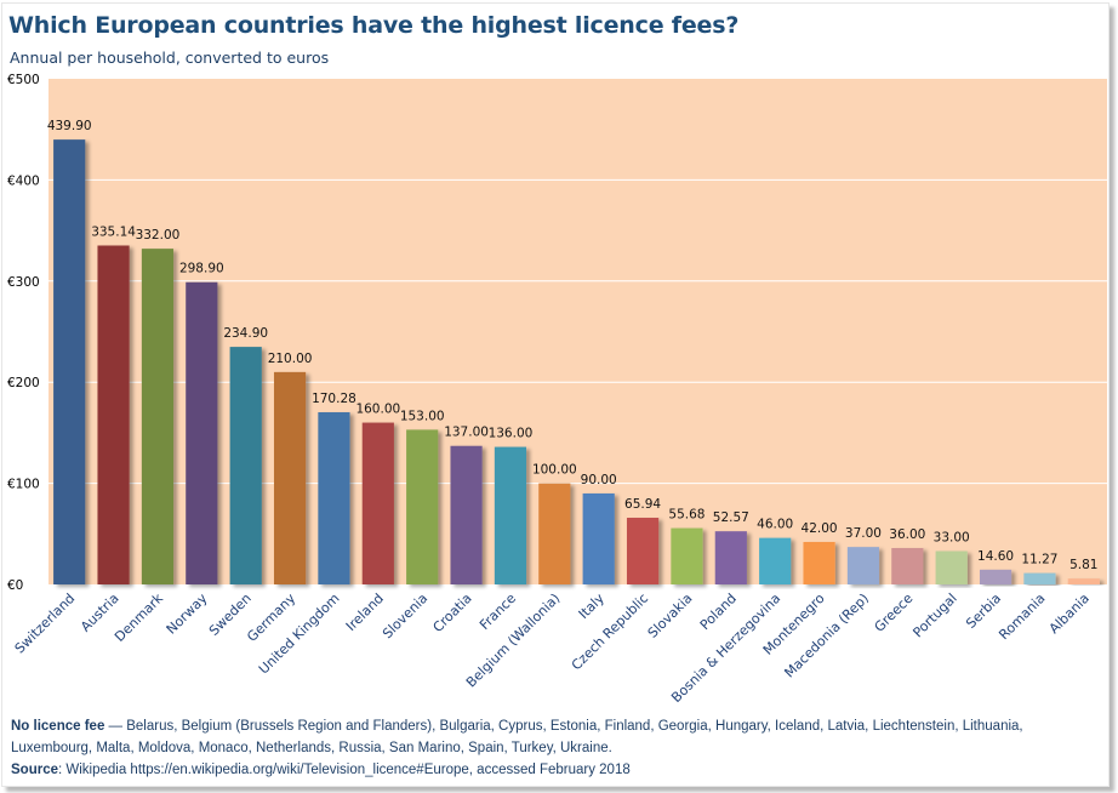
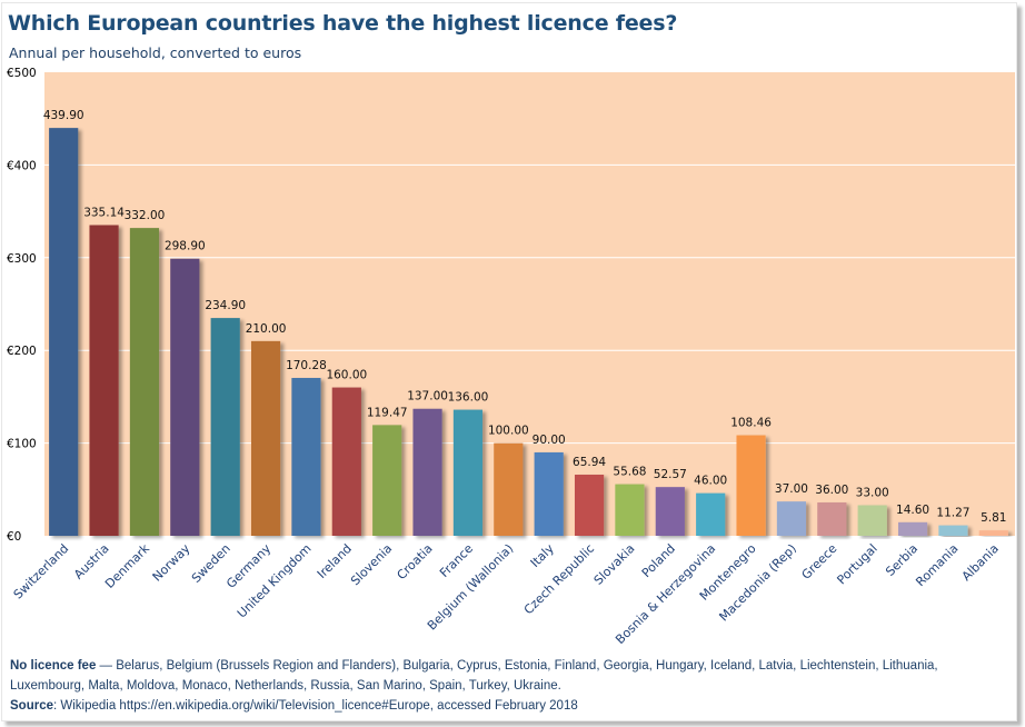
Slovenia: 153.00 -> 119.47
Montenegro: 42.00 -> 108.46
